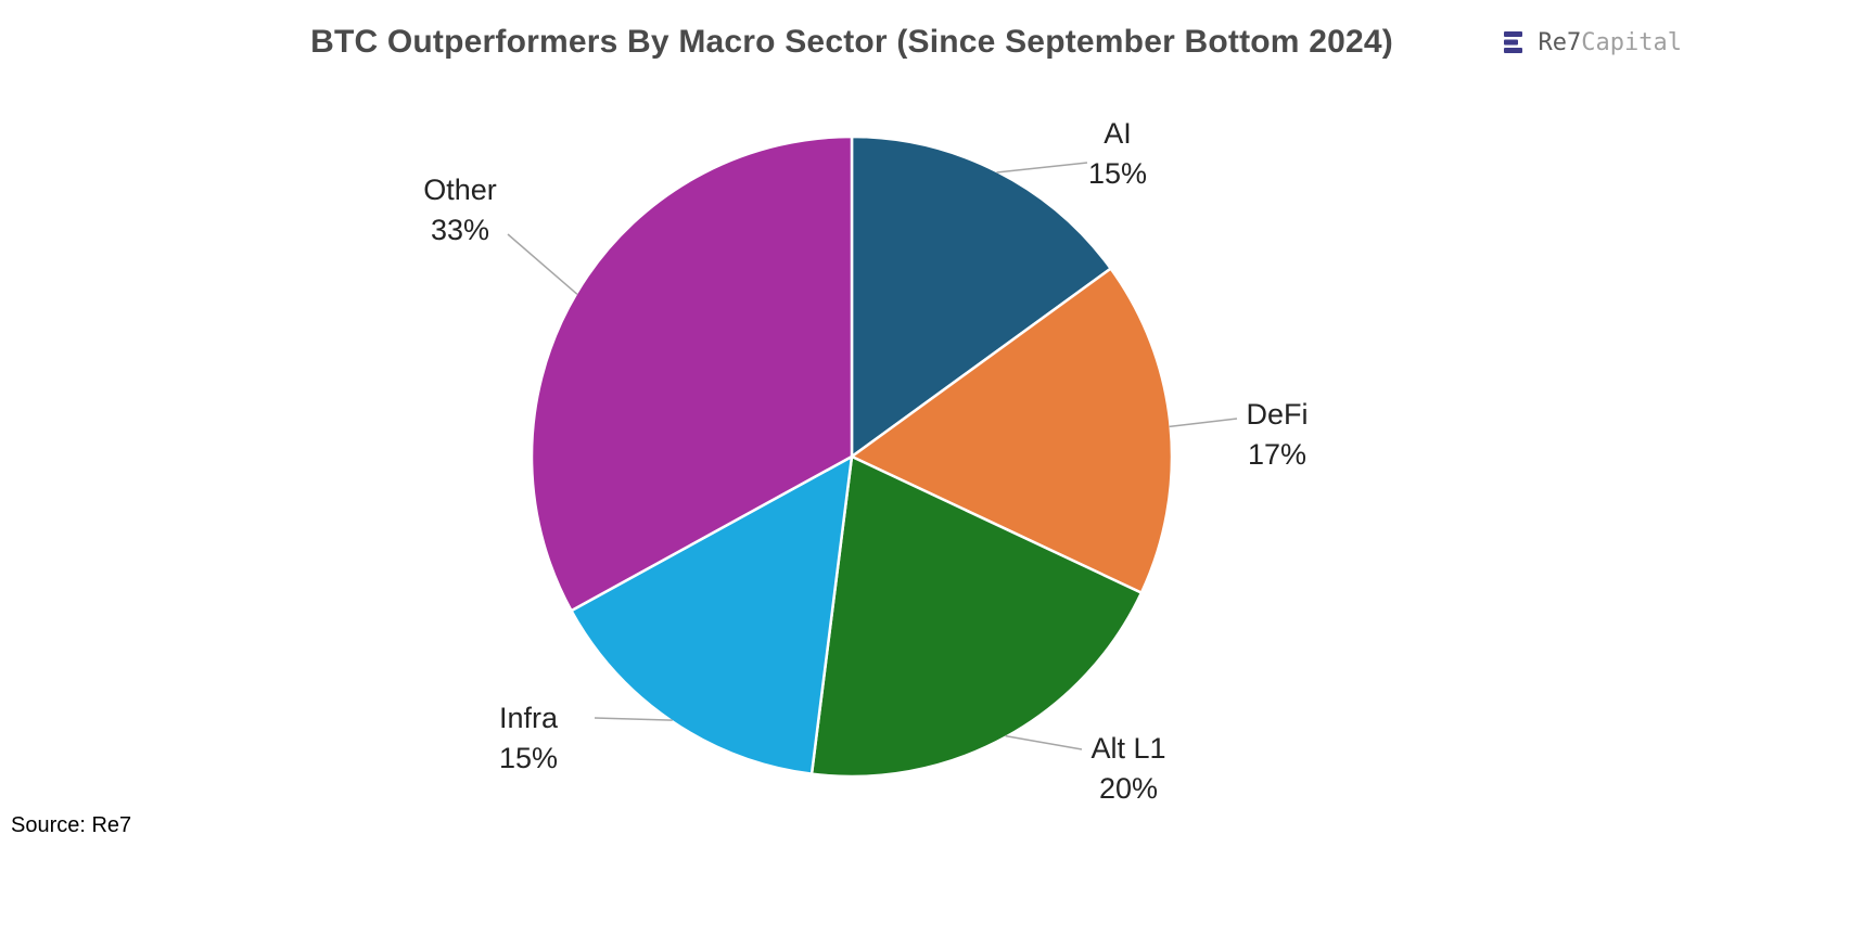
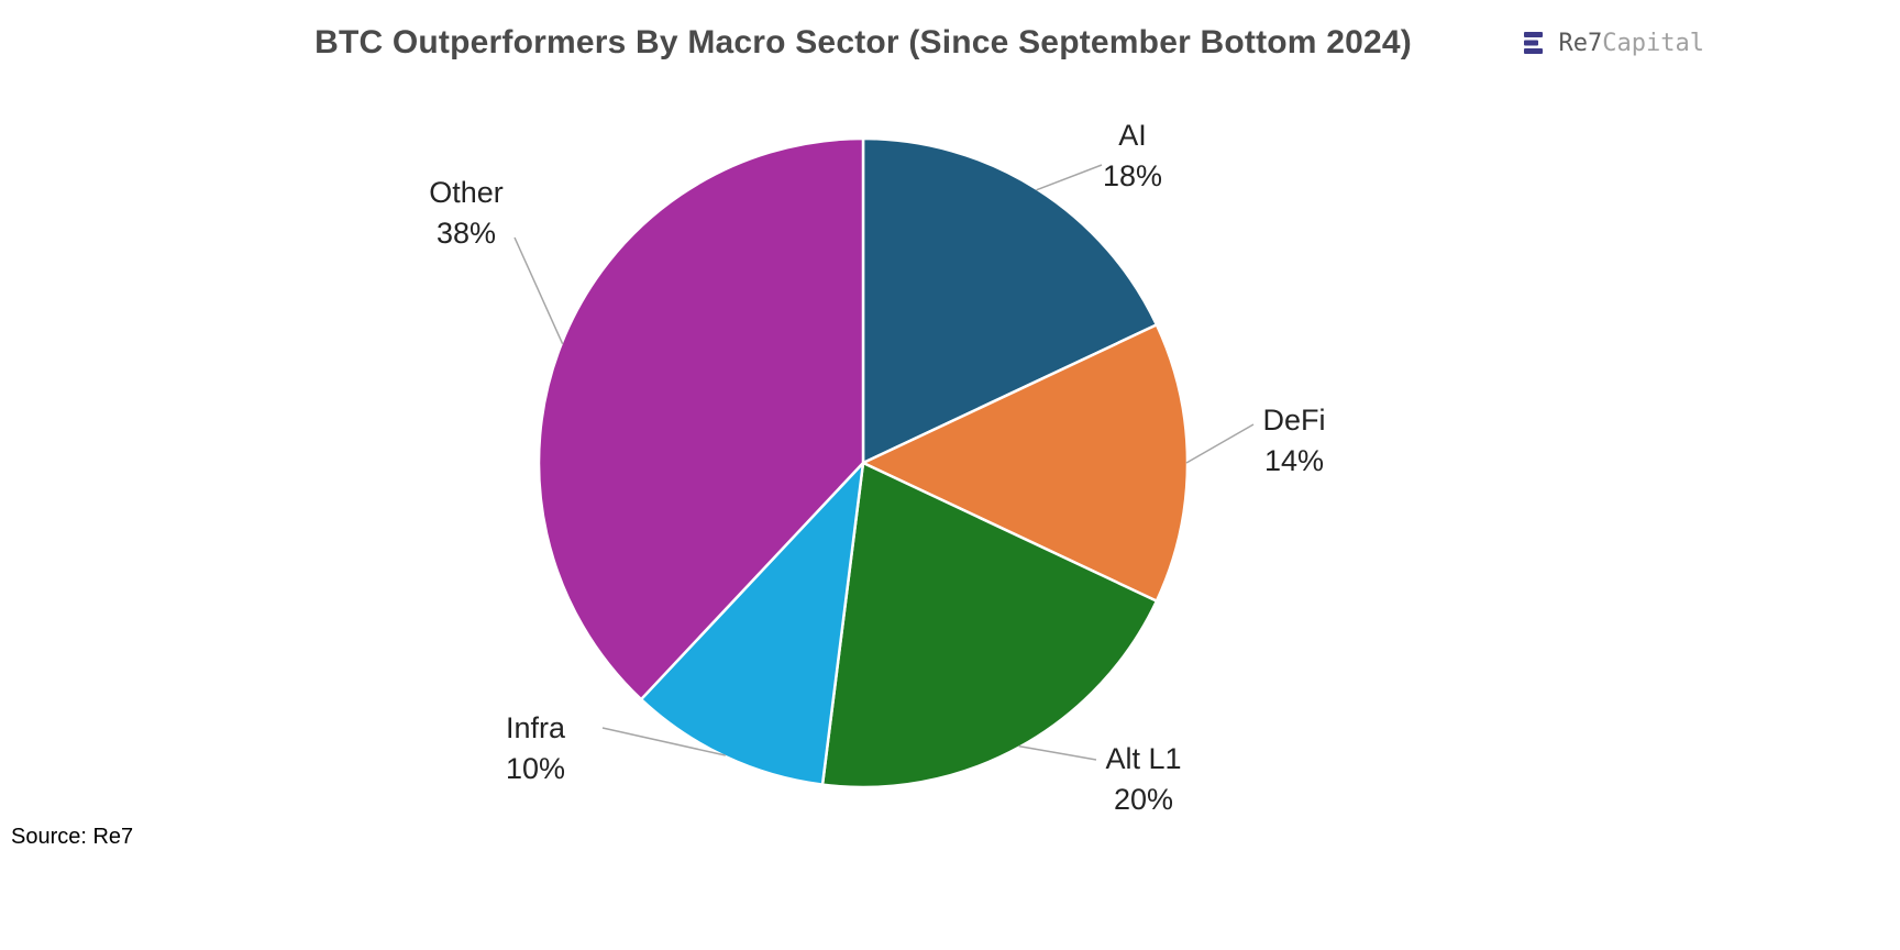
AI: 15% -> 18%
DeFi: 17% -> 14%
Infra: 15% -> 10%
Other: 33% -> 38%
